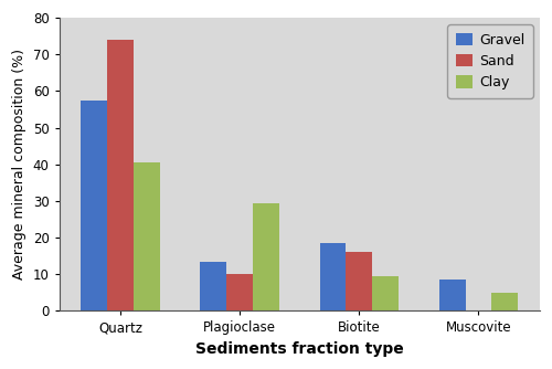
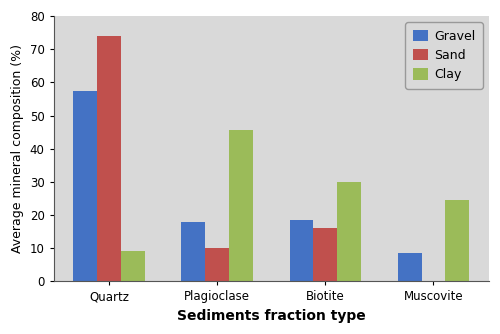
Clay/Quartz: 40.5 -> 9.0
Gravel/Plagioclase: 13.5 -> 18.0
Clay/Plagioclase: 29.5 -> 45.5
Clay/Biotite: 9.5 -> 30.0
Clay/Muscovite: 5.0 -> 24.5
